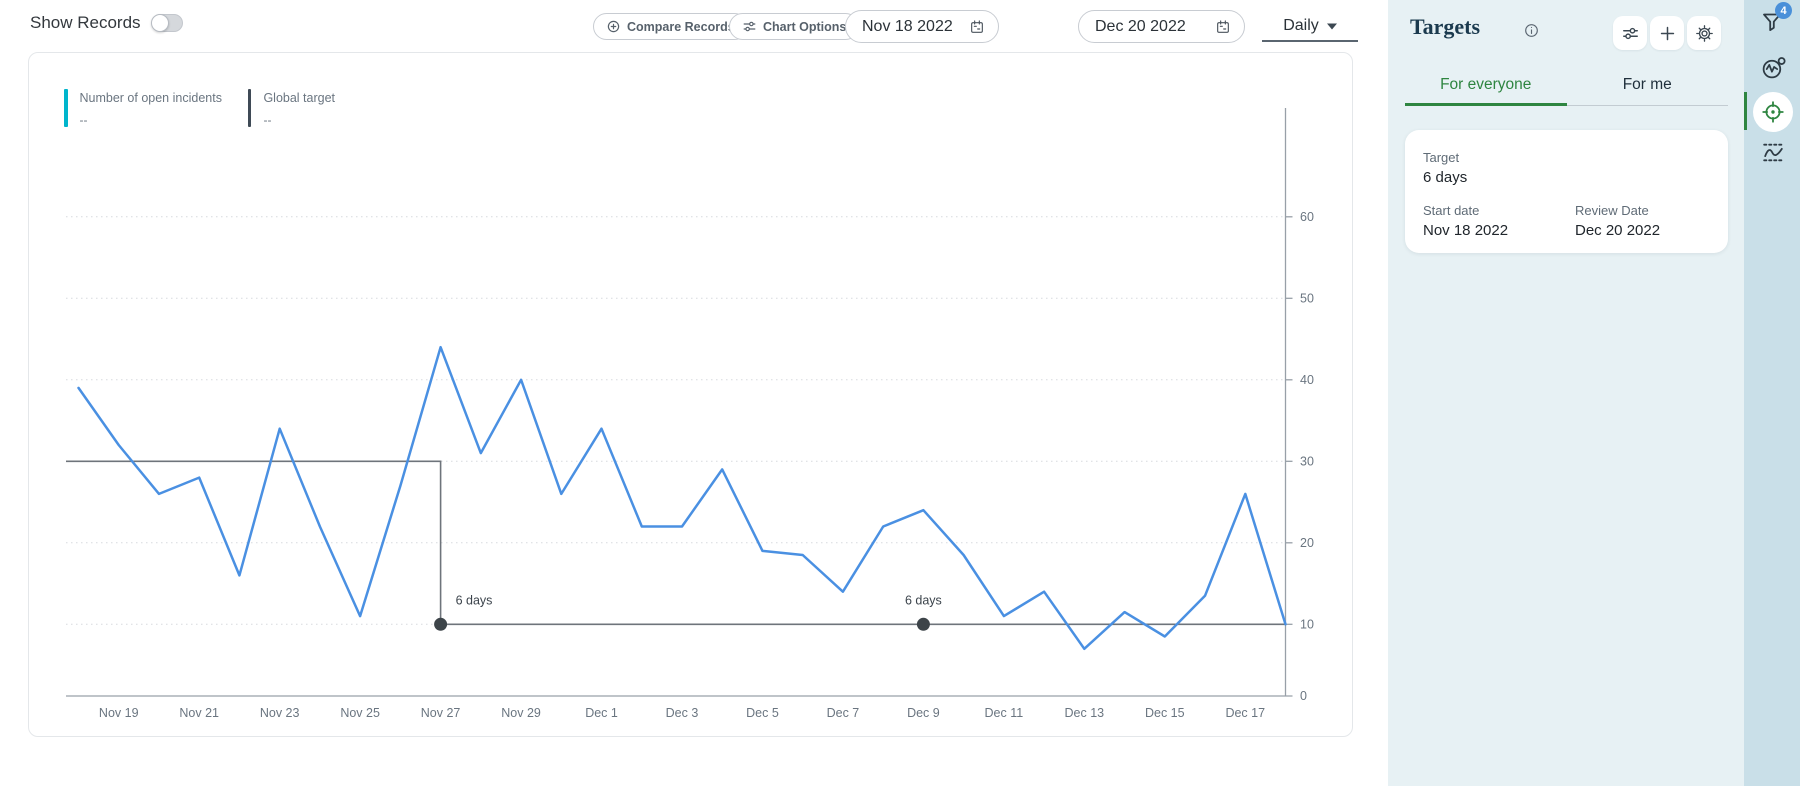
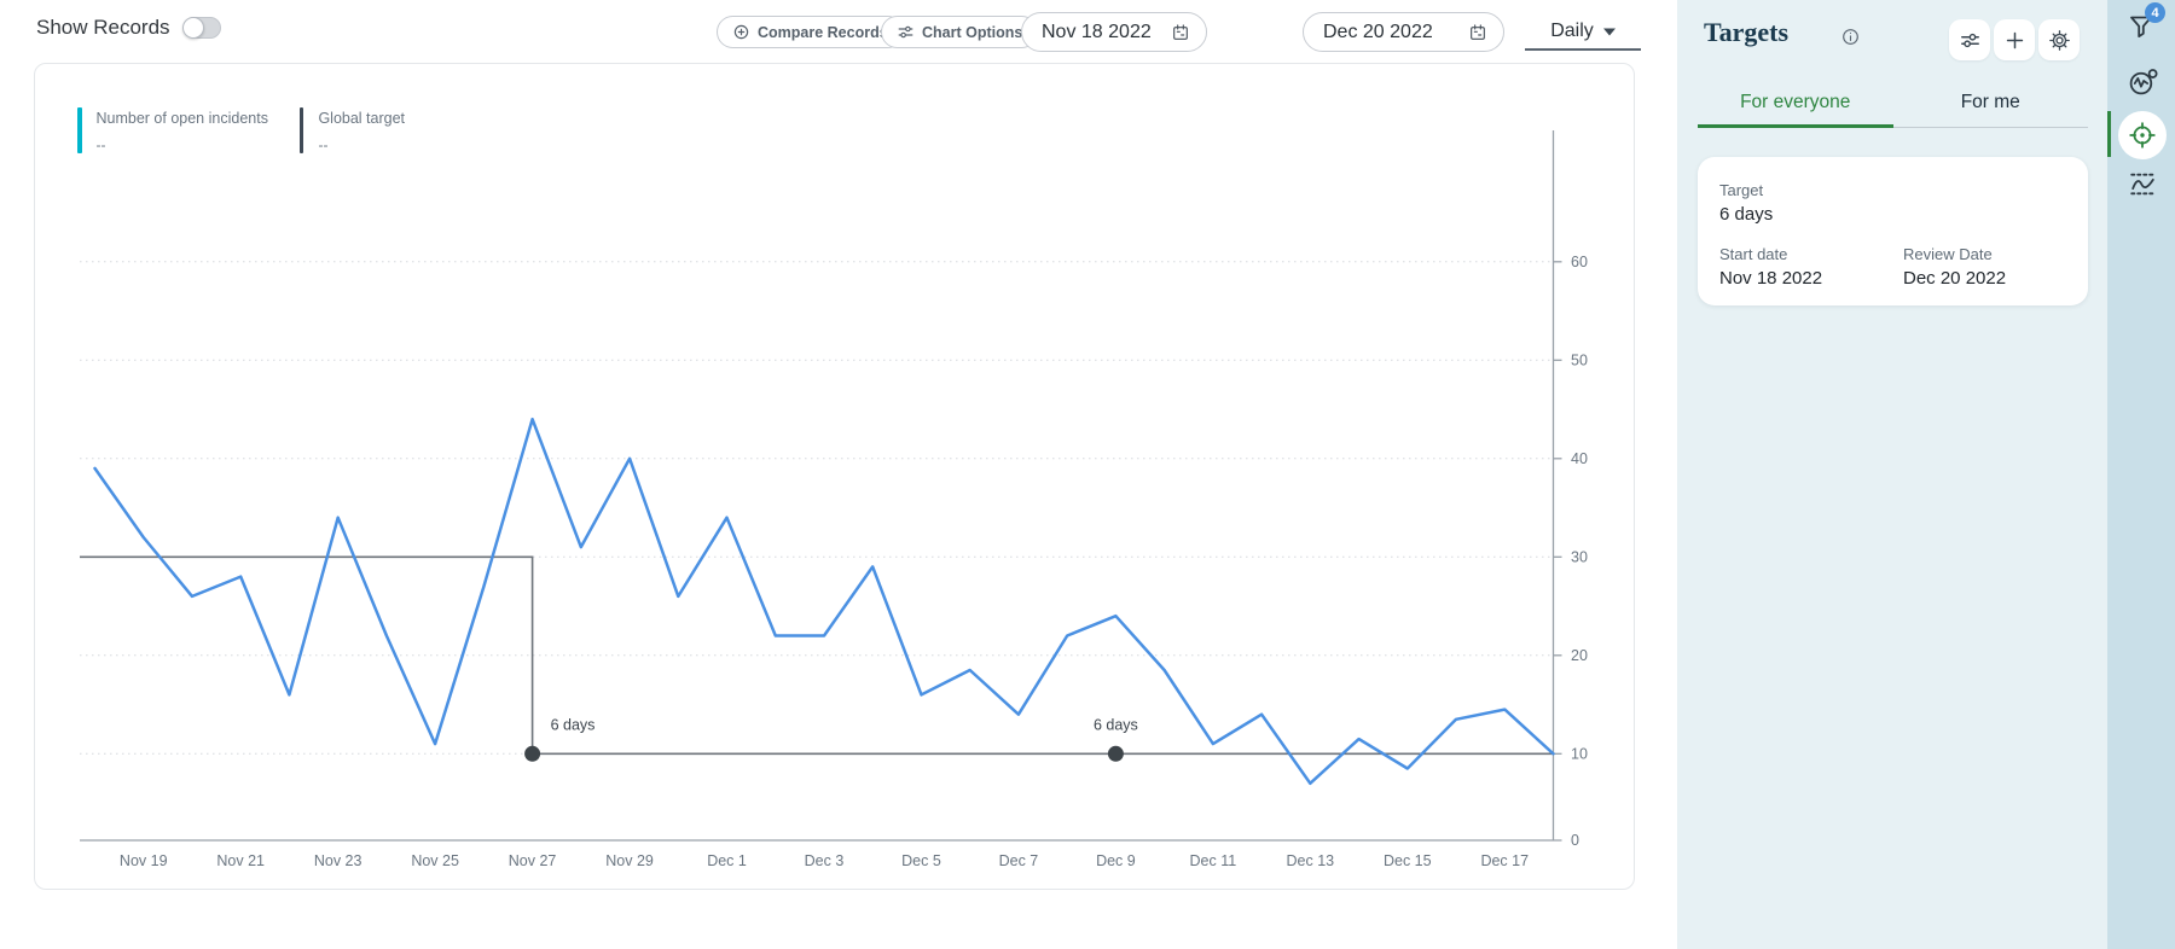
Dec 5: 19 -> 16
Dec 17: 26 -> 14
